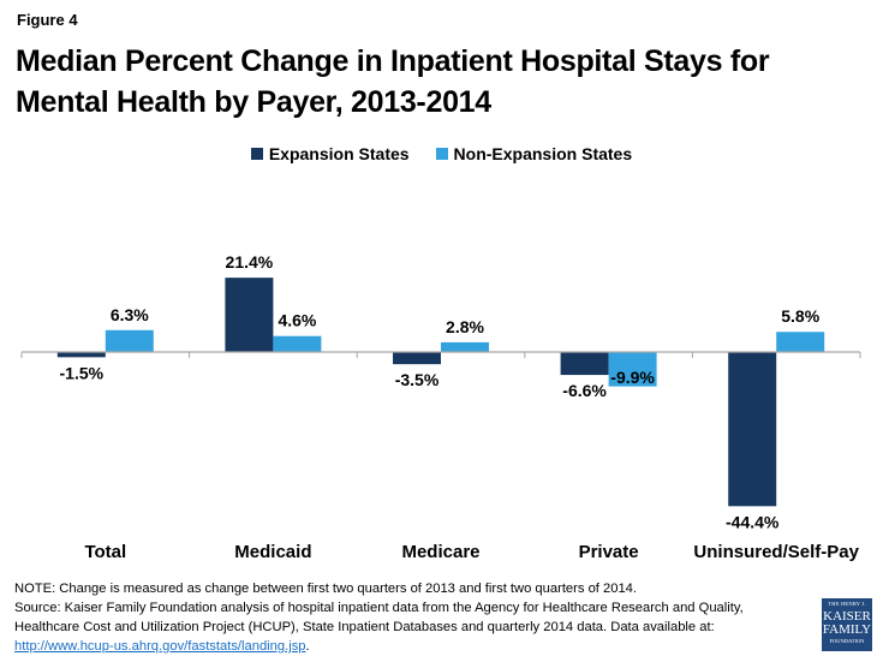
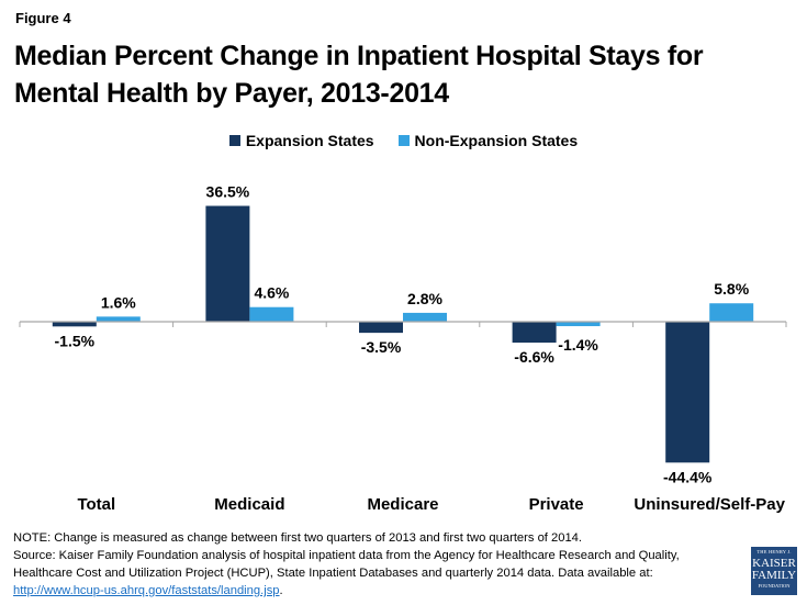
Non-Expansion States/Total: 6.3% -> 1.6%
Expansion States/Medicaid: 21.4% -> 36.5%
Non-Expansion States/Private: -9.9% -> -1.4%
